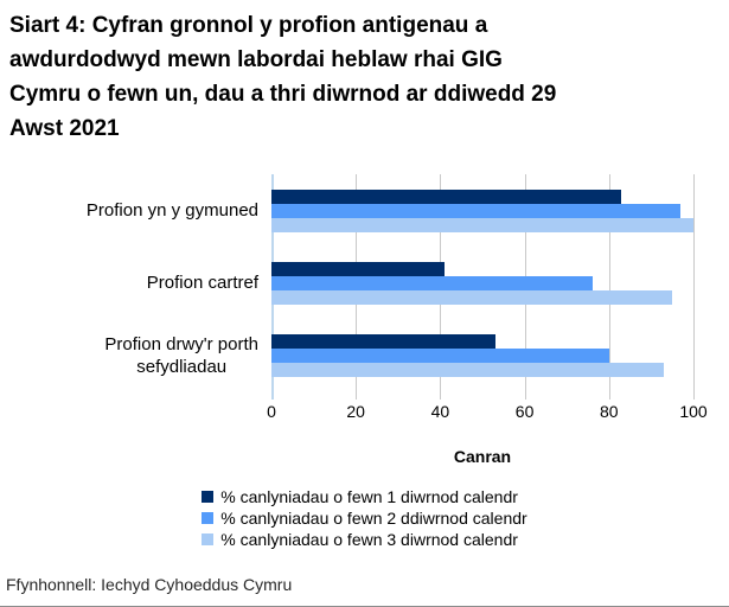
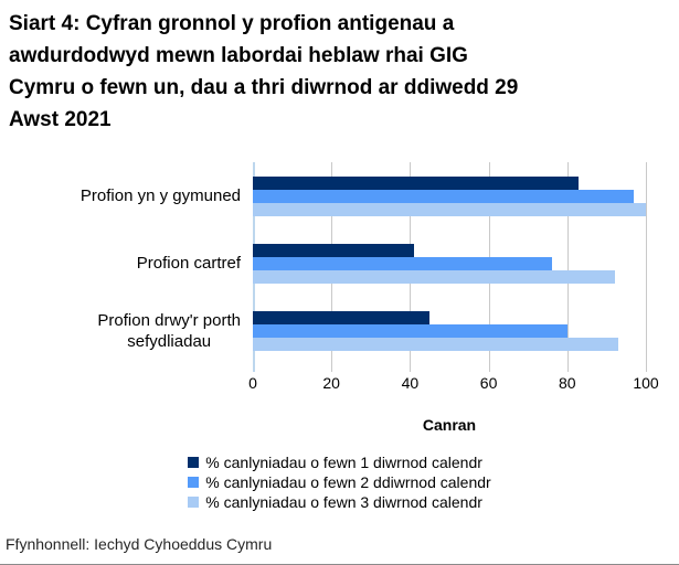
% canlyniadau o fewn 3 diwrnod calendr/Profion cartref: 95 -> 92
% canlyniadau o fewn 1 diwrnod calendr/Profion drwy'r porth sefydliadau: 53 -> 45
